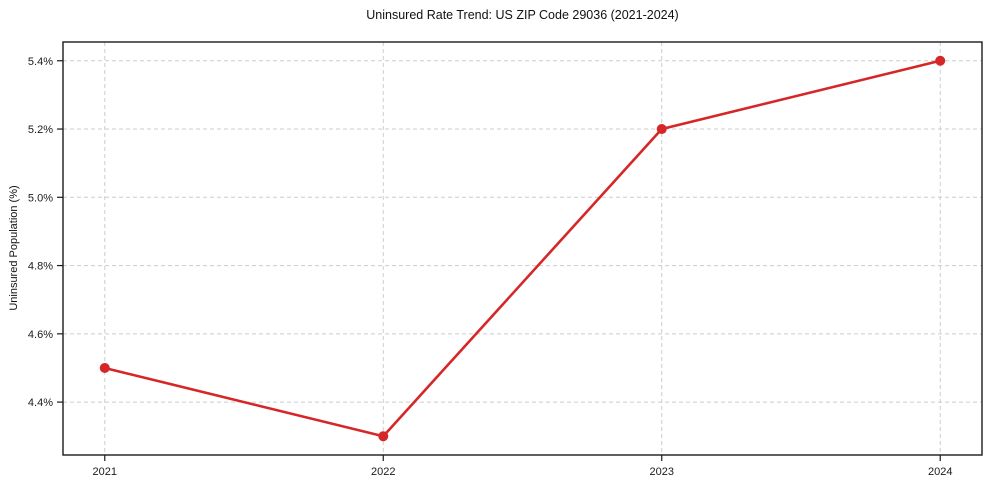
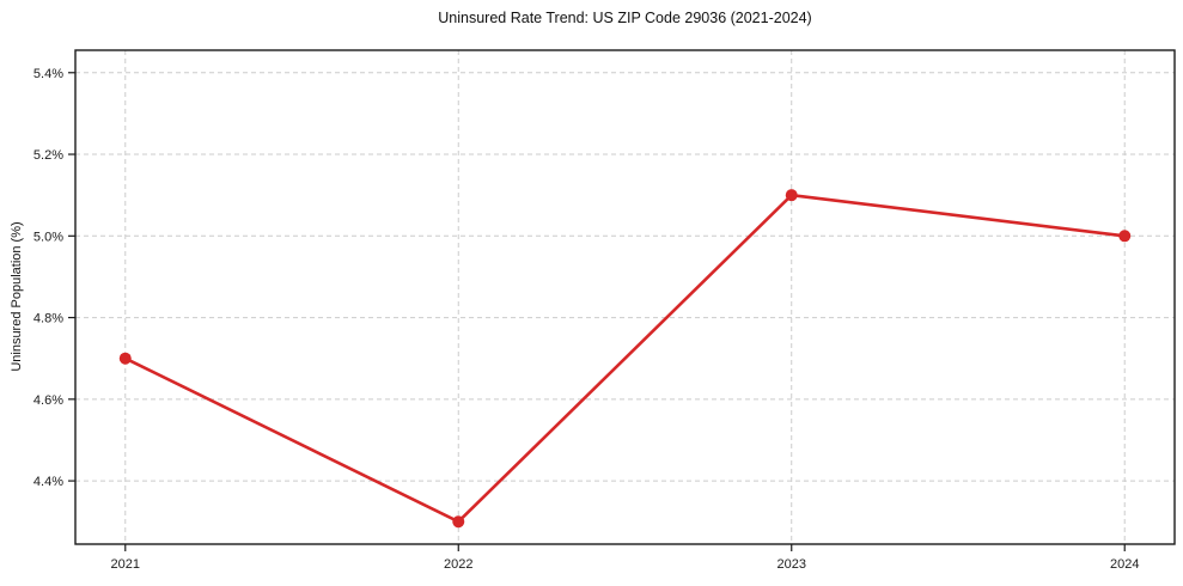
2021: 4.5% -> 4.7%
2023: 5.2% -> 5.1%
2024: 5.4% -> 5.0%
